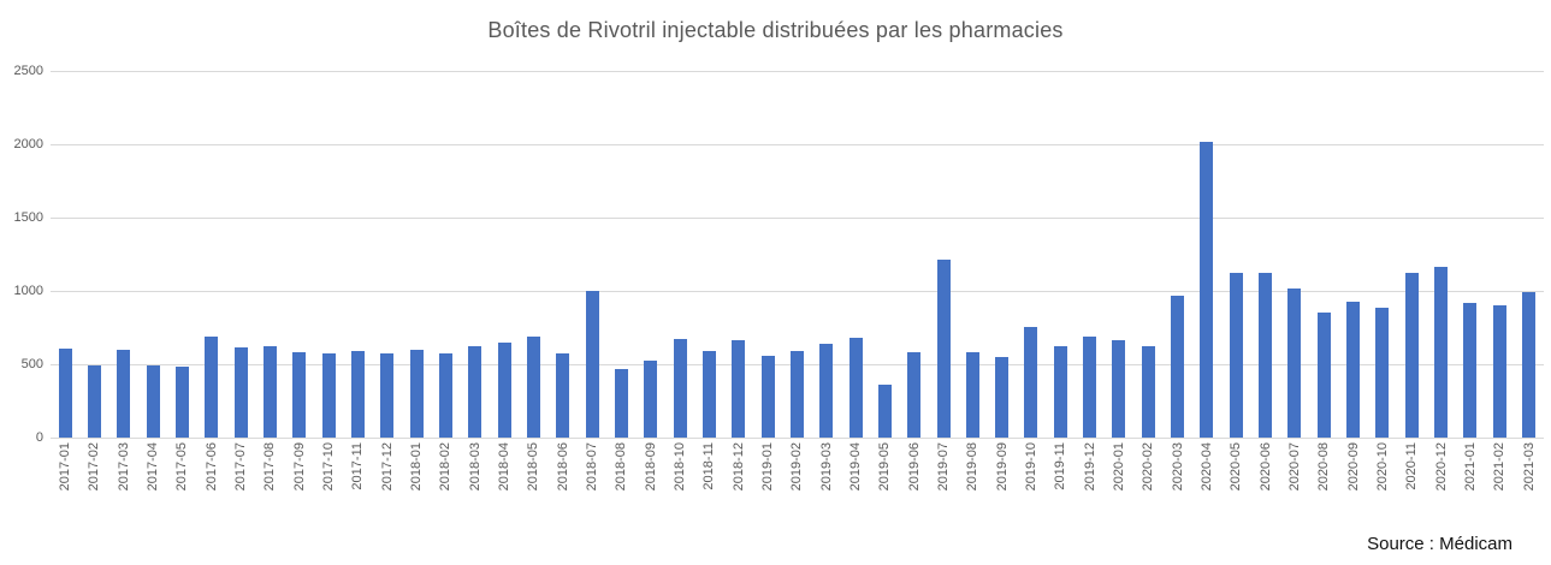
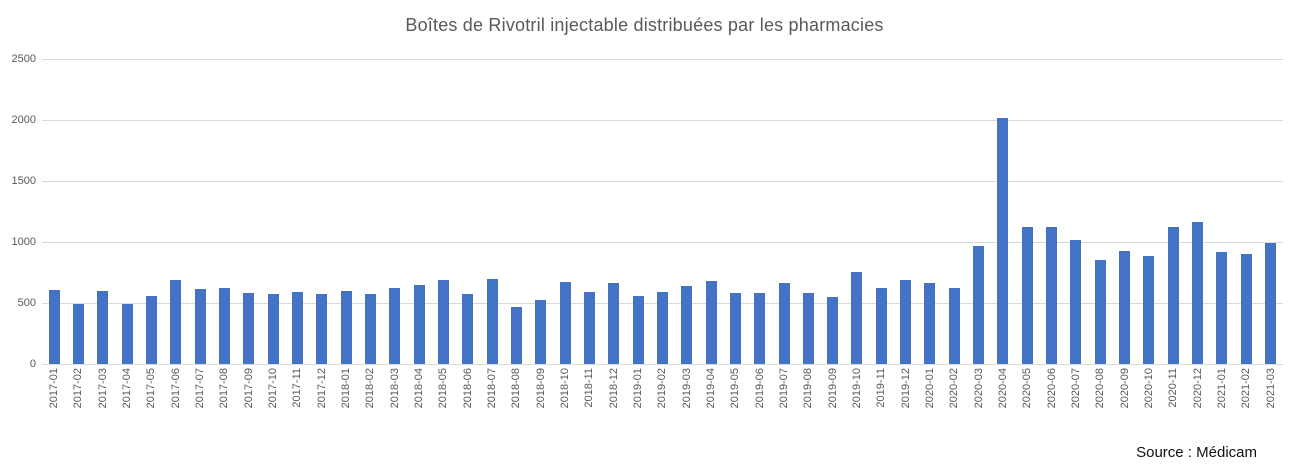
2017-05: 480 -> 560
2018-07: 1000 -> 700
2019-05: 360 -> 580
2019-07: 1210 -> 660
